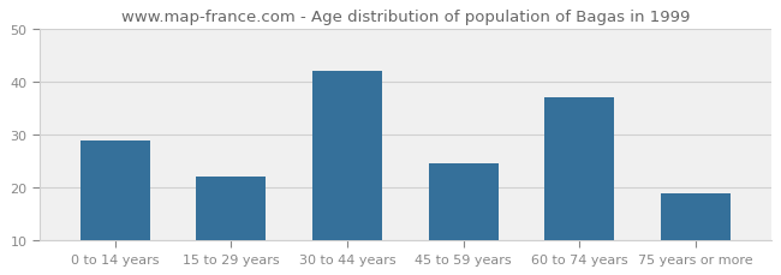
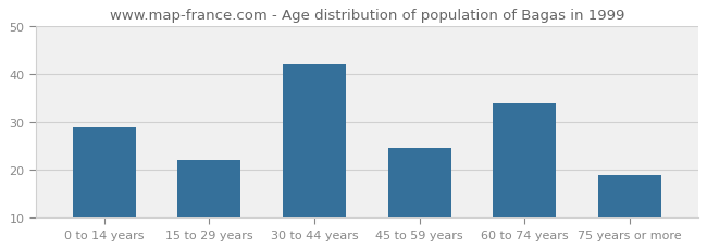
60 to 74 years: 37.0 -> 34.0
